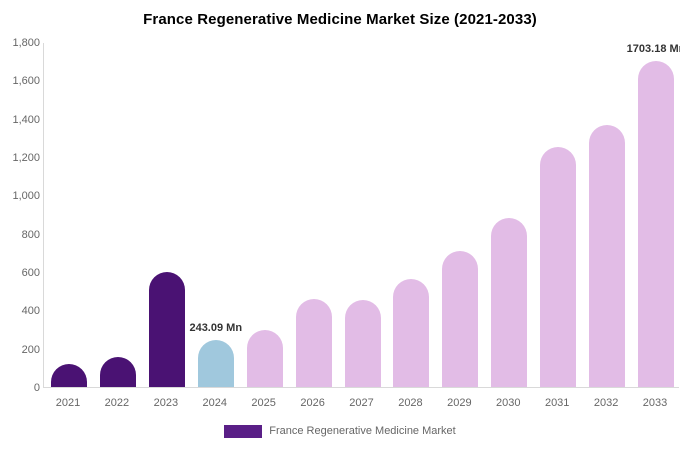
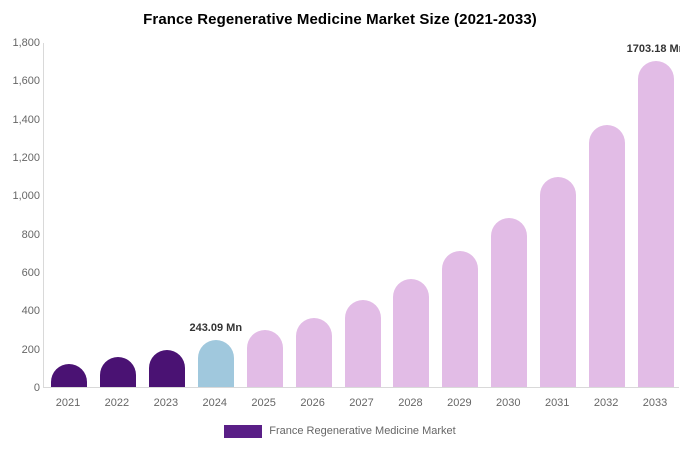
2023: 600 -> 190
2026: 460 -> 360
2031: 1250 -> 1100
